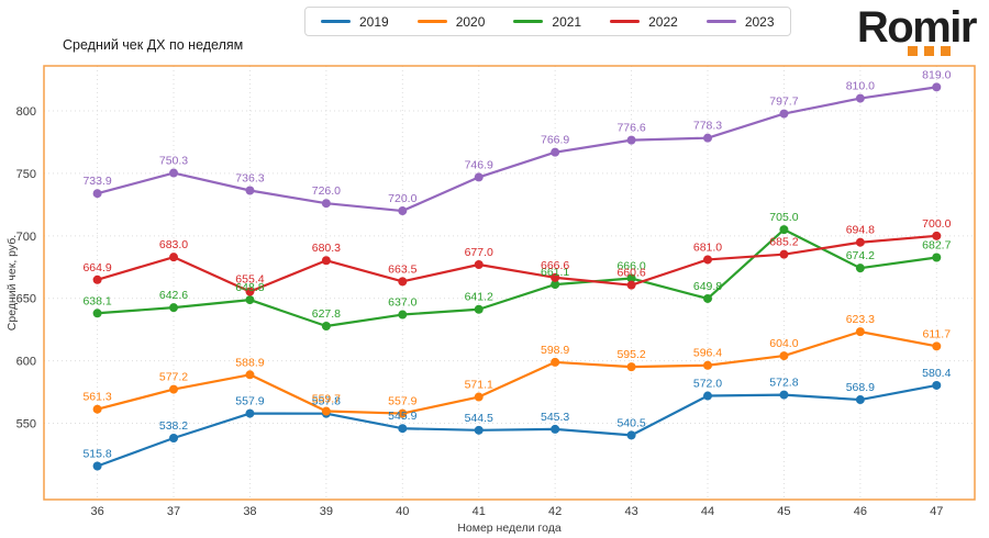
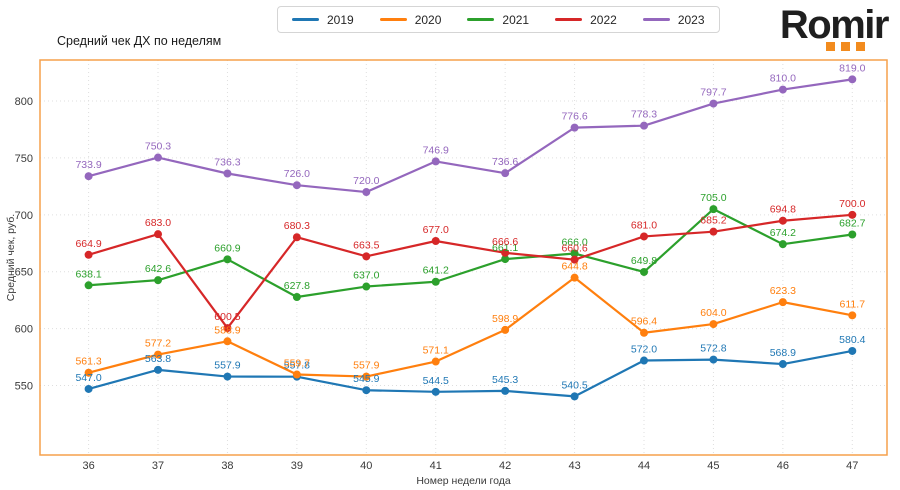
2019/36: 515.8 -> 547.0
2019/37: 538.2 -> 563.8
2021/38: 648.8 -> 660.9
2022/38: 655.4 -> 600.5
2023/42: 766.9 -> 736.6
2020/43: 595.2 -> 644.8
